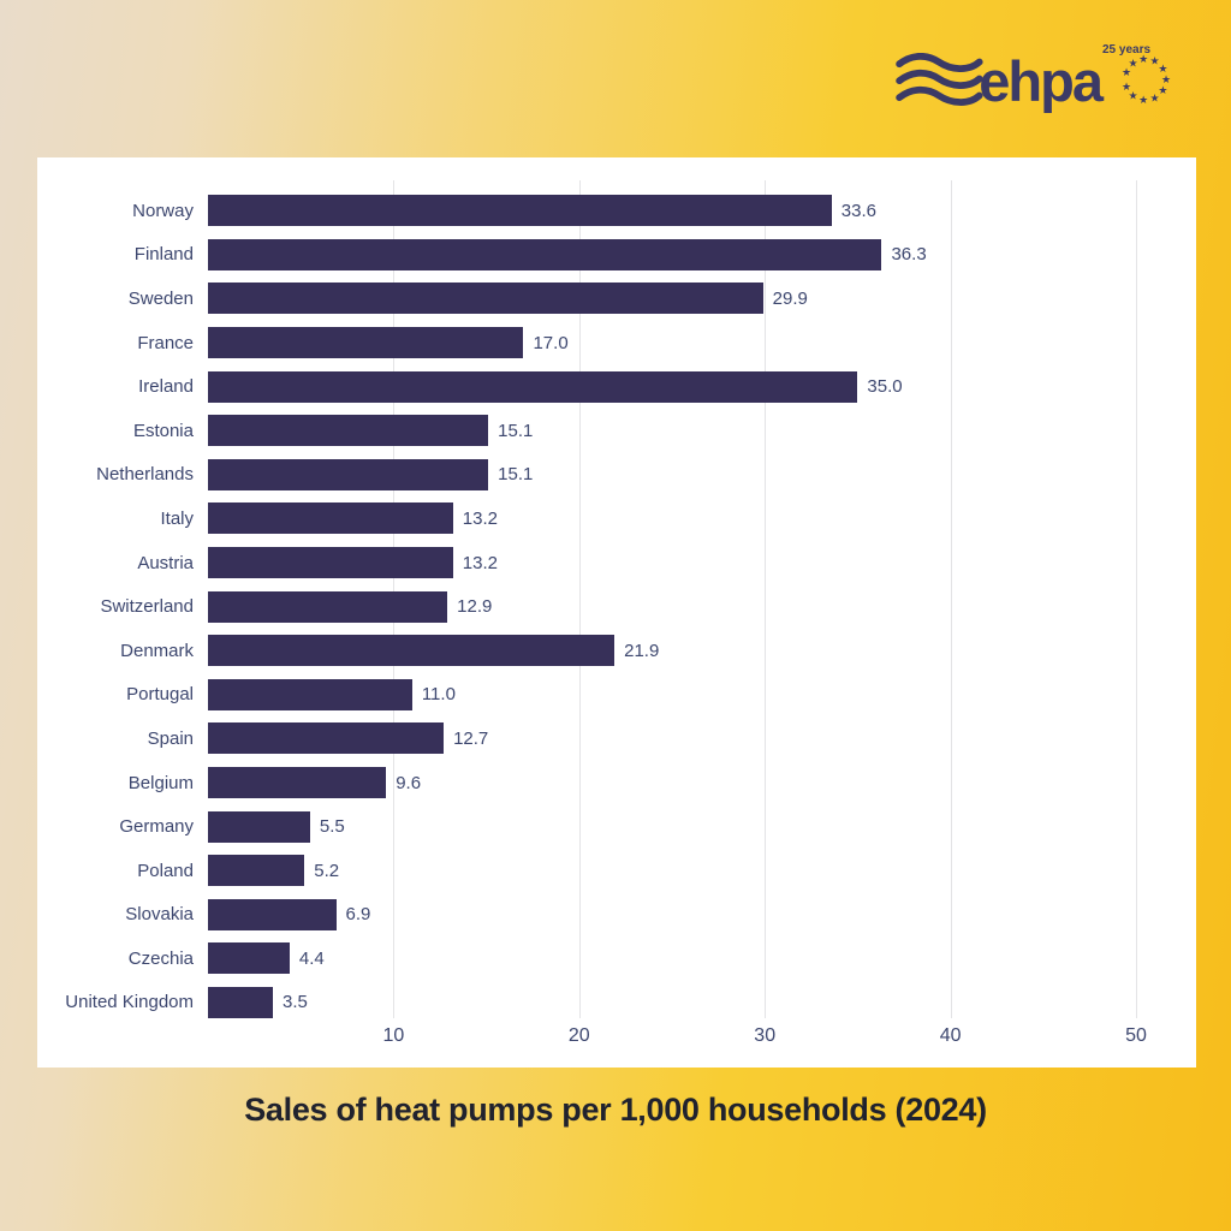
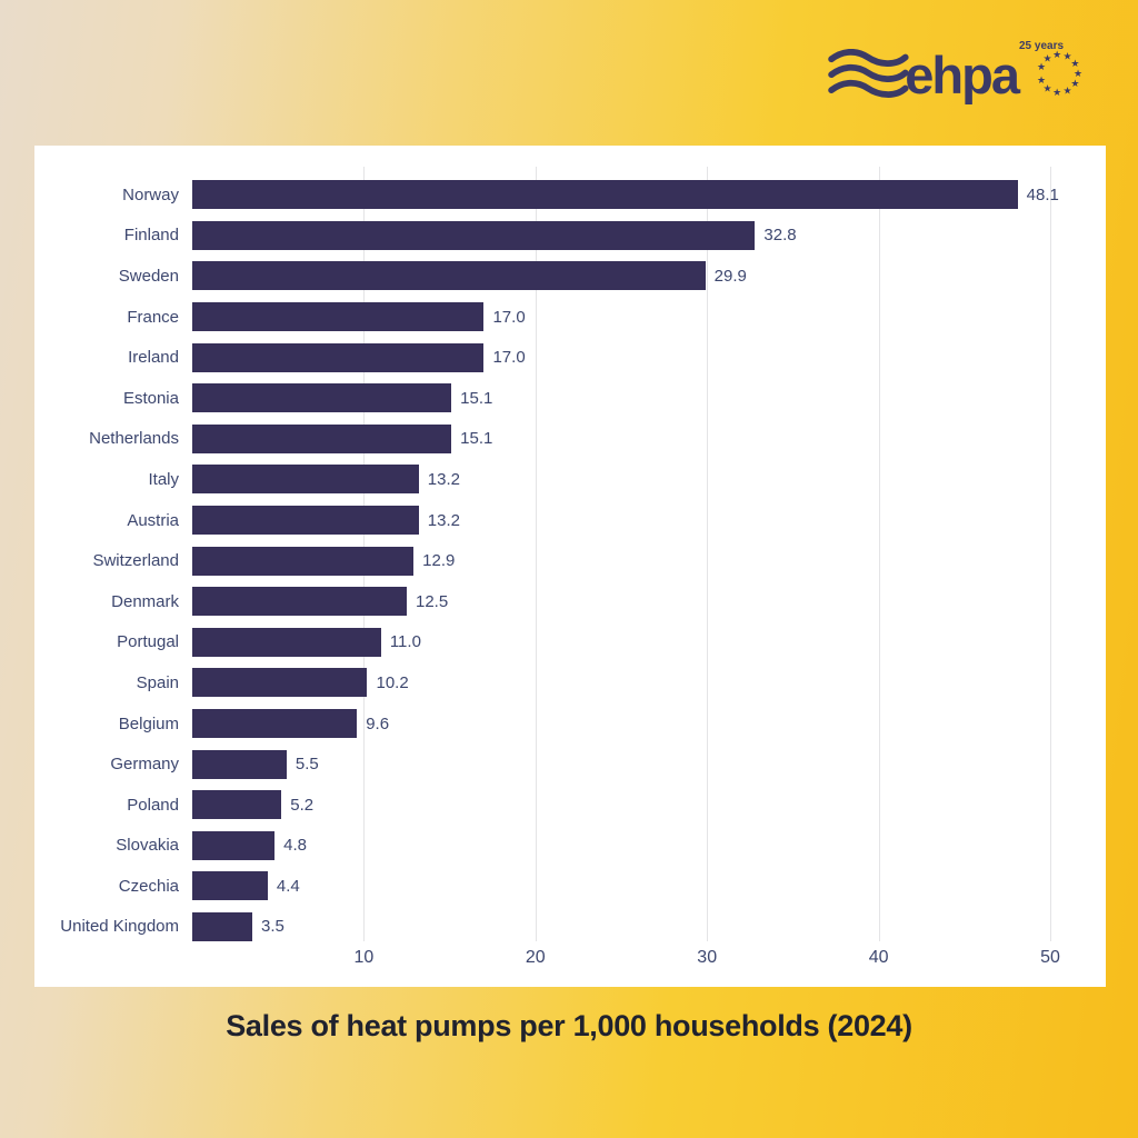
Norway: 33.6 -> 48.1
Finland: 36.3 -> 32.8
Ireland: 35.0 -> 17.0
Denmark: 21.9 -> 12.5
Spain: 12.7 -> 10.2
Slovakia: 6.9 -> 4.8
